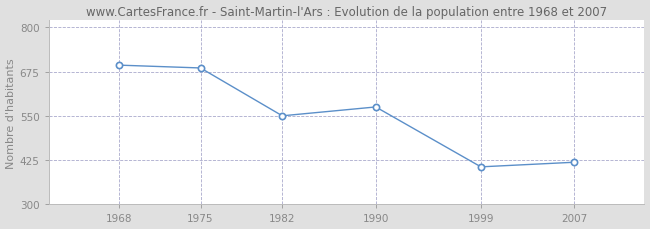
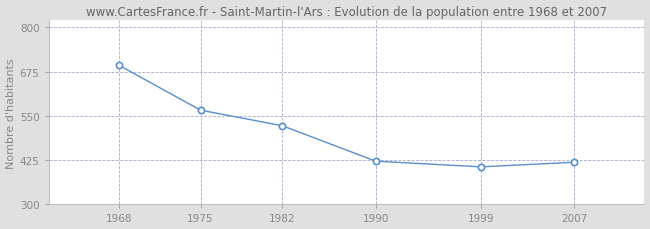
1975: 685 -> 566
1982: 550 -> 522
1990: 575 -> 422
